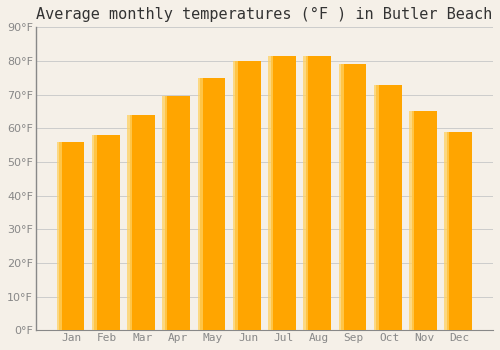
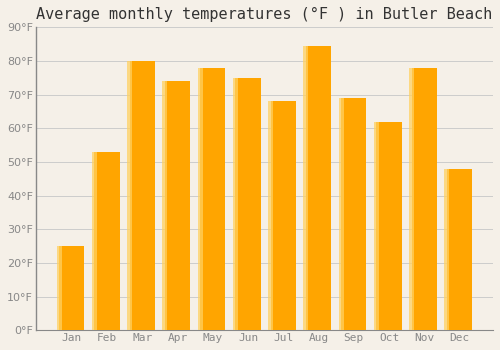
Jan: 56.0°F -> 25.0°F
Feb: 58.0°F -> 53.0°F
Mar: 64.0°F -> 80.0°F
Apr: 69.5°F -> 74.0°F
May: 75.0°F -> 78.0°F
Jun: 80.0°F -> 75.0°F
Jul: 81.5°F -> 68.0°F
Aug: 81.5°F -> 84.5°F
Sep: 79.0°F -> 69.0°F
Oct: 73.0°F -> 62.0°F
Nov: 65.0°F -> 78.0°F
Dec: 59.0°F -> 48.0°F
